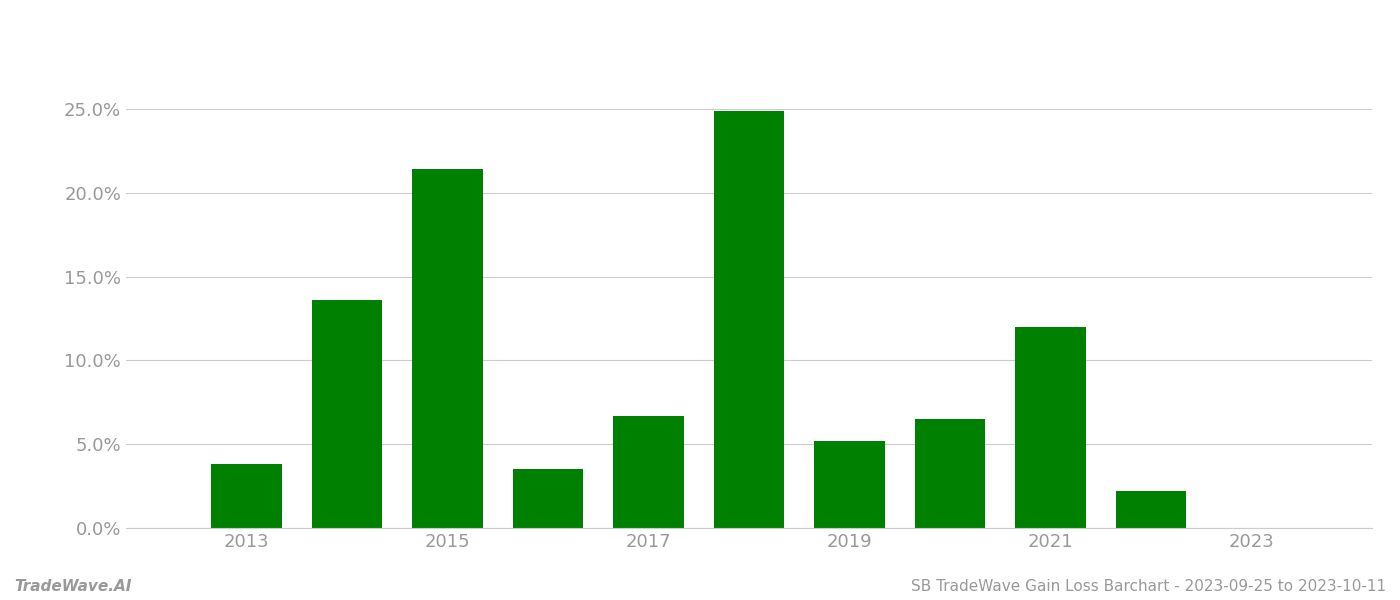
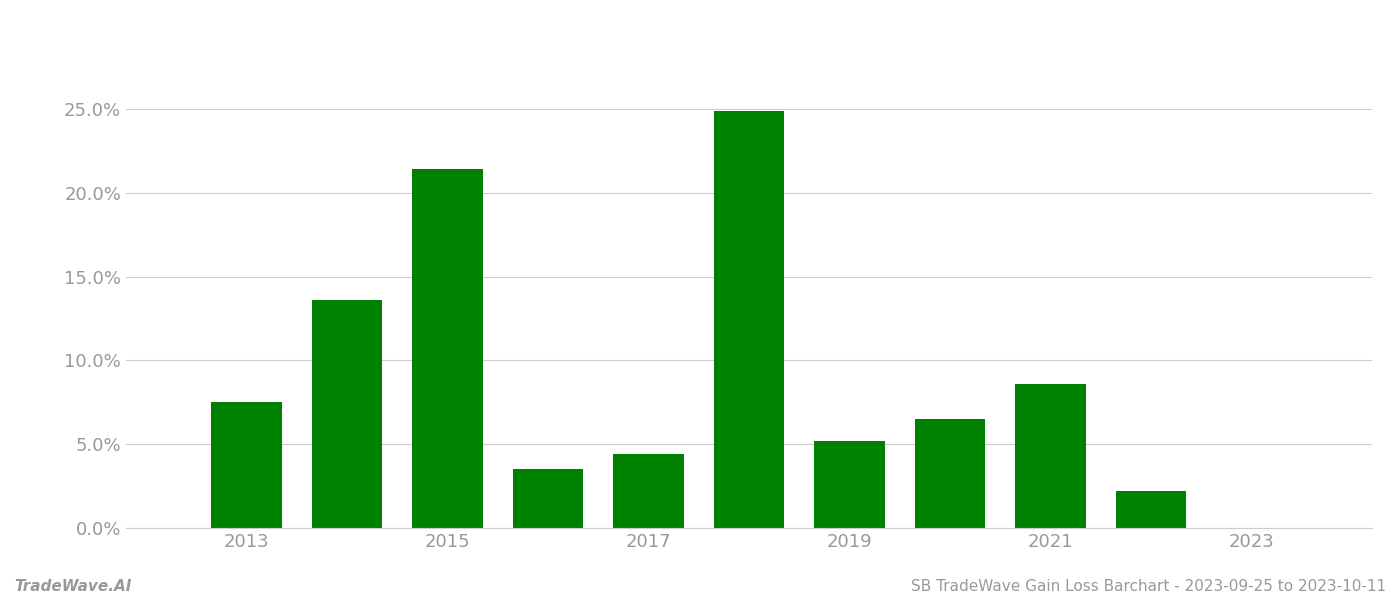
2013: 3.8% -> 7.5%
2017: 6.7% -> 4.4%
2021: 12.0% -> 8.6%
